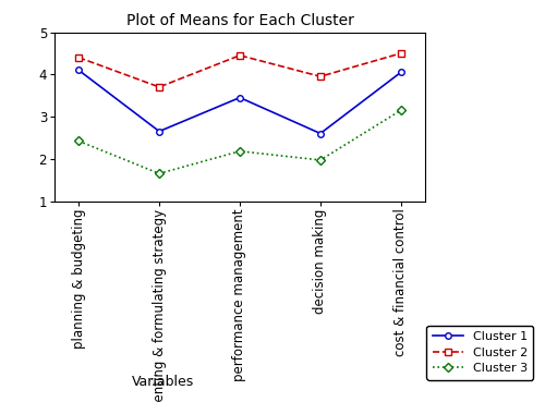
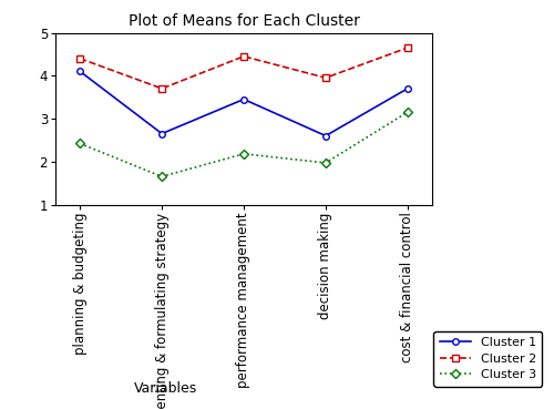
Cluster 1/cost & financial control: 4.05 -> 3.70
Cluster 2/cost & financial control: 4.50 -> 4.65
